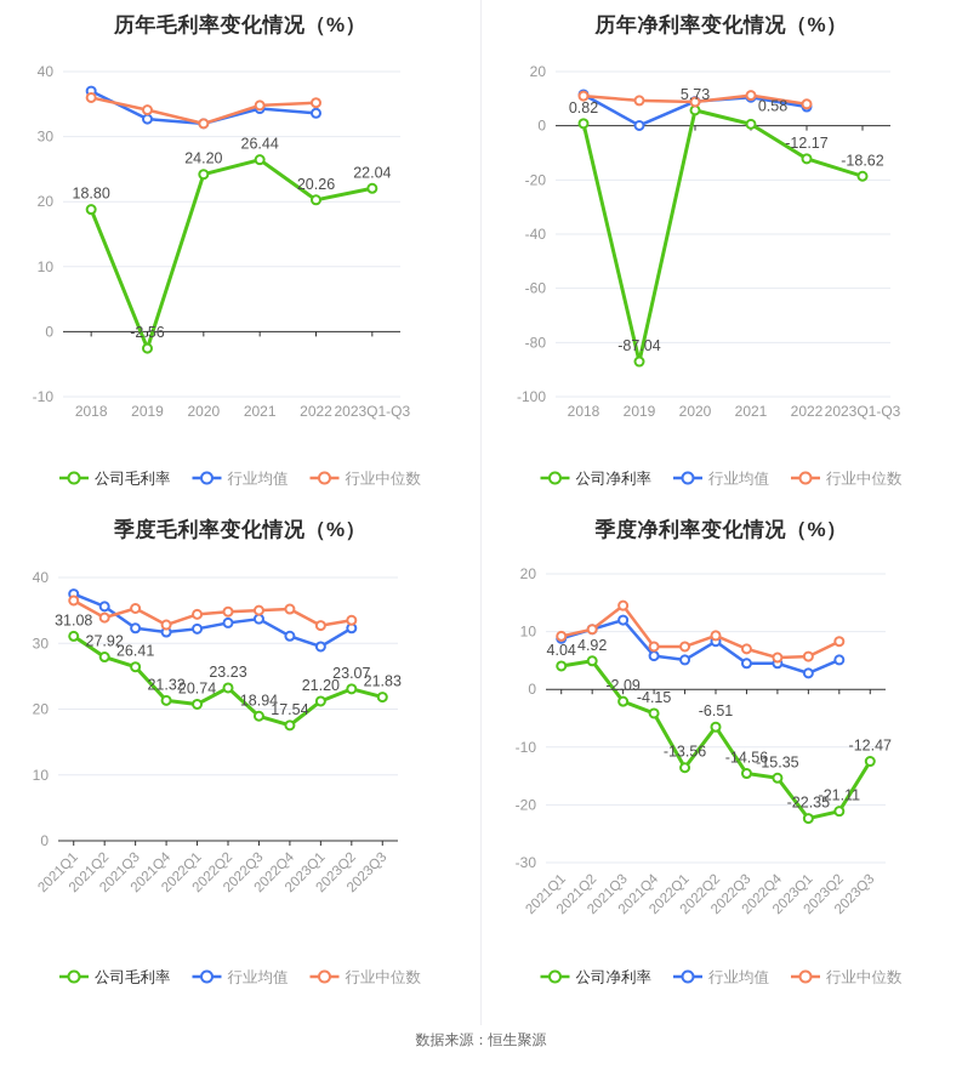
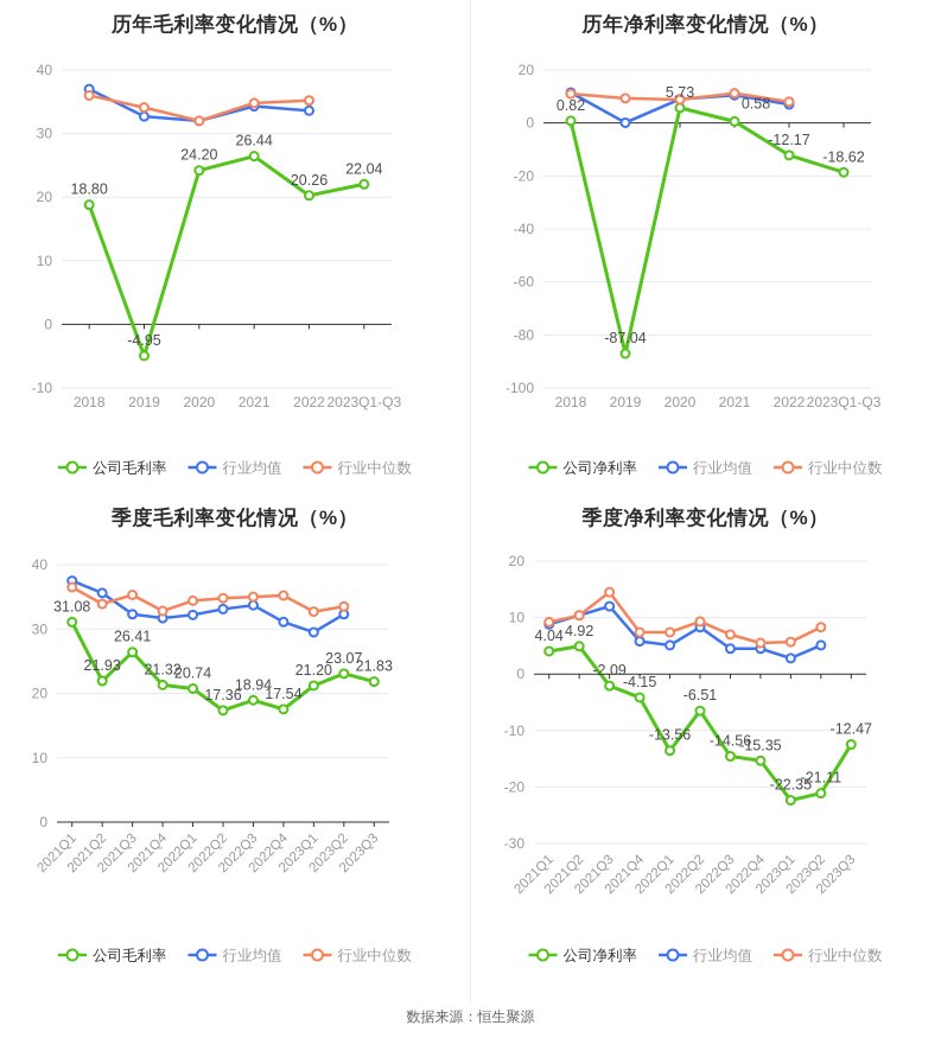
历年毛利率变化情况（%）/公司毛利率/2019: -2.56 -> -4.95
季度毛利率变化情况（%）/公司毛利率/2021Q2: 27.92 -> 21.93
季度毛利率变化情况（%）/公司毛利率/2022Q2: 23.23 -> 17.36
